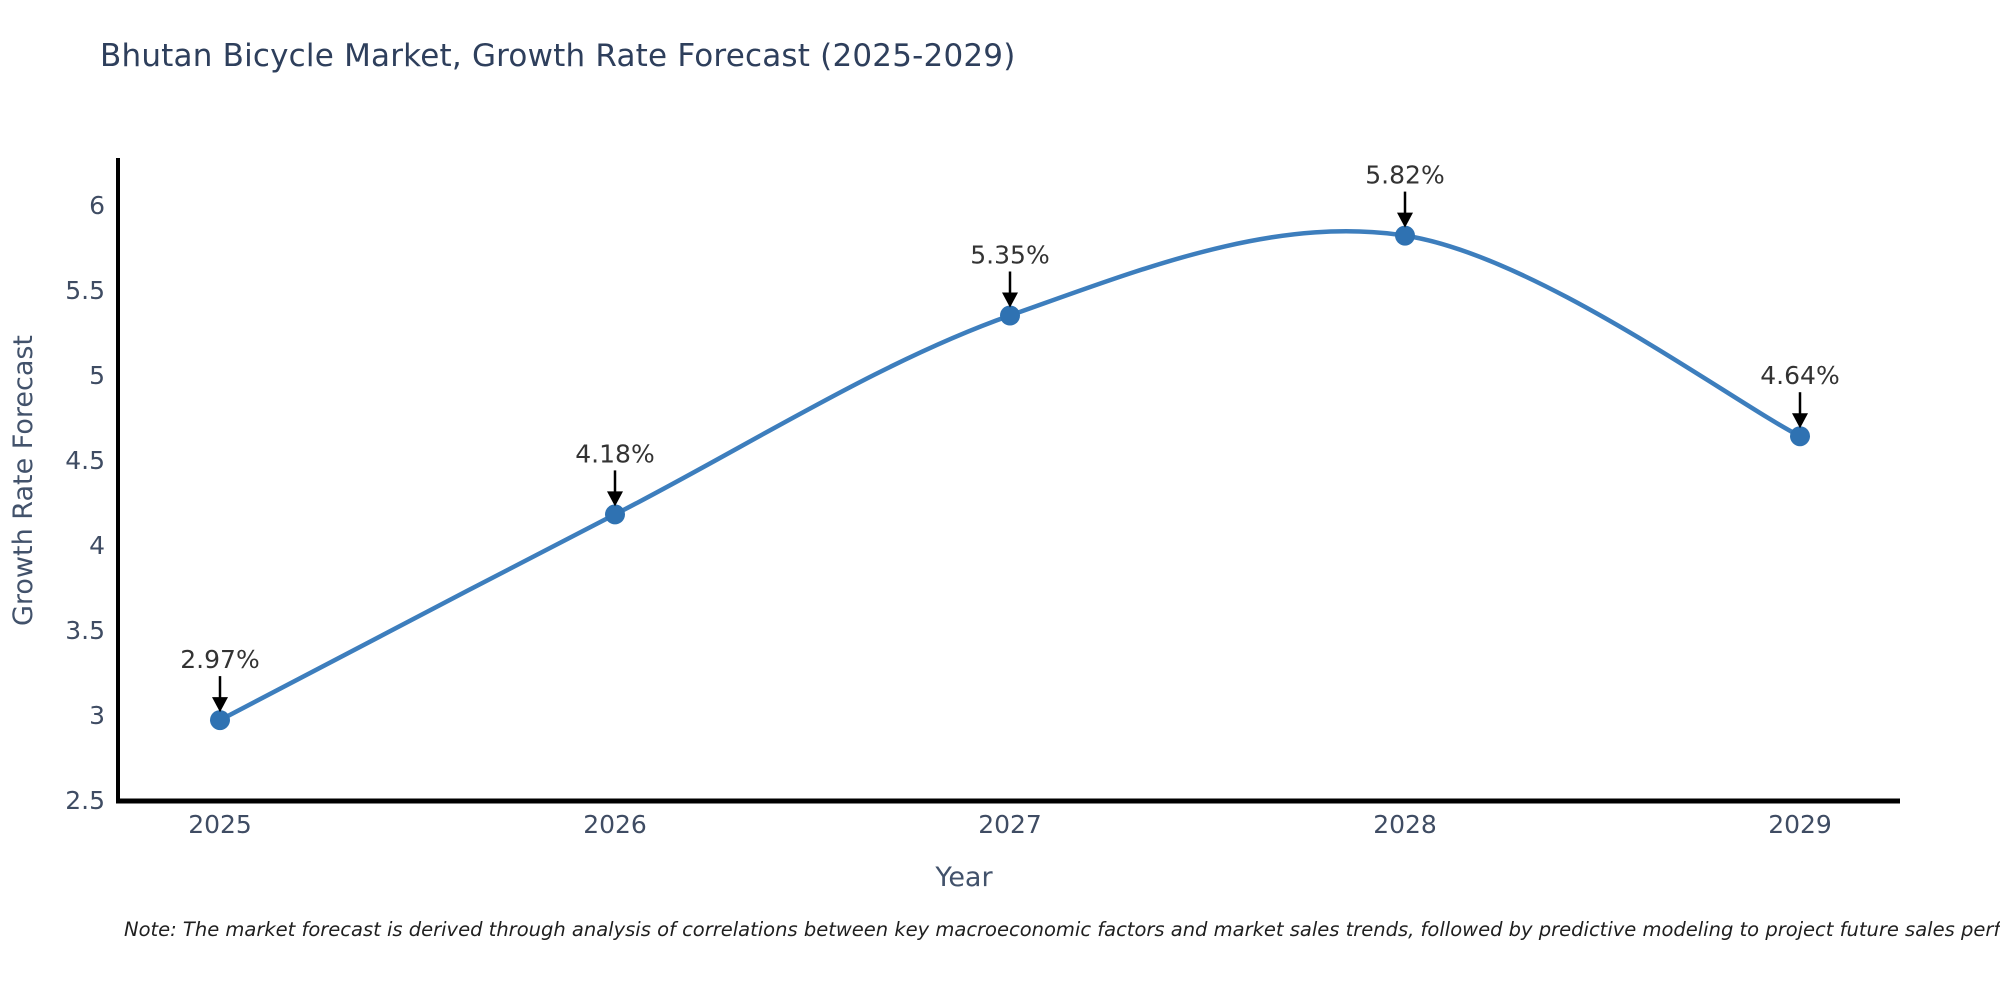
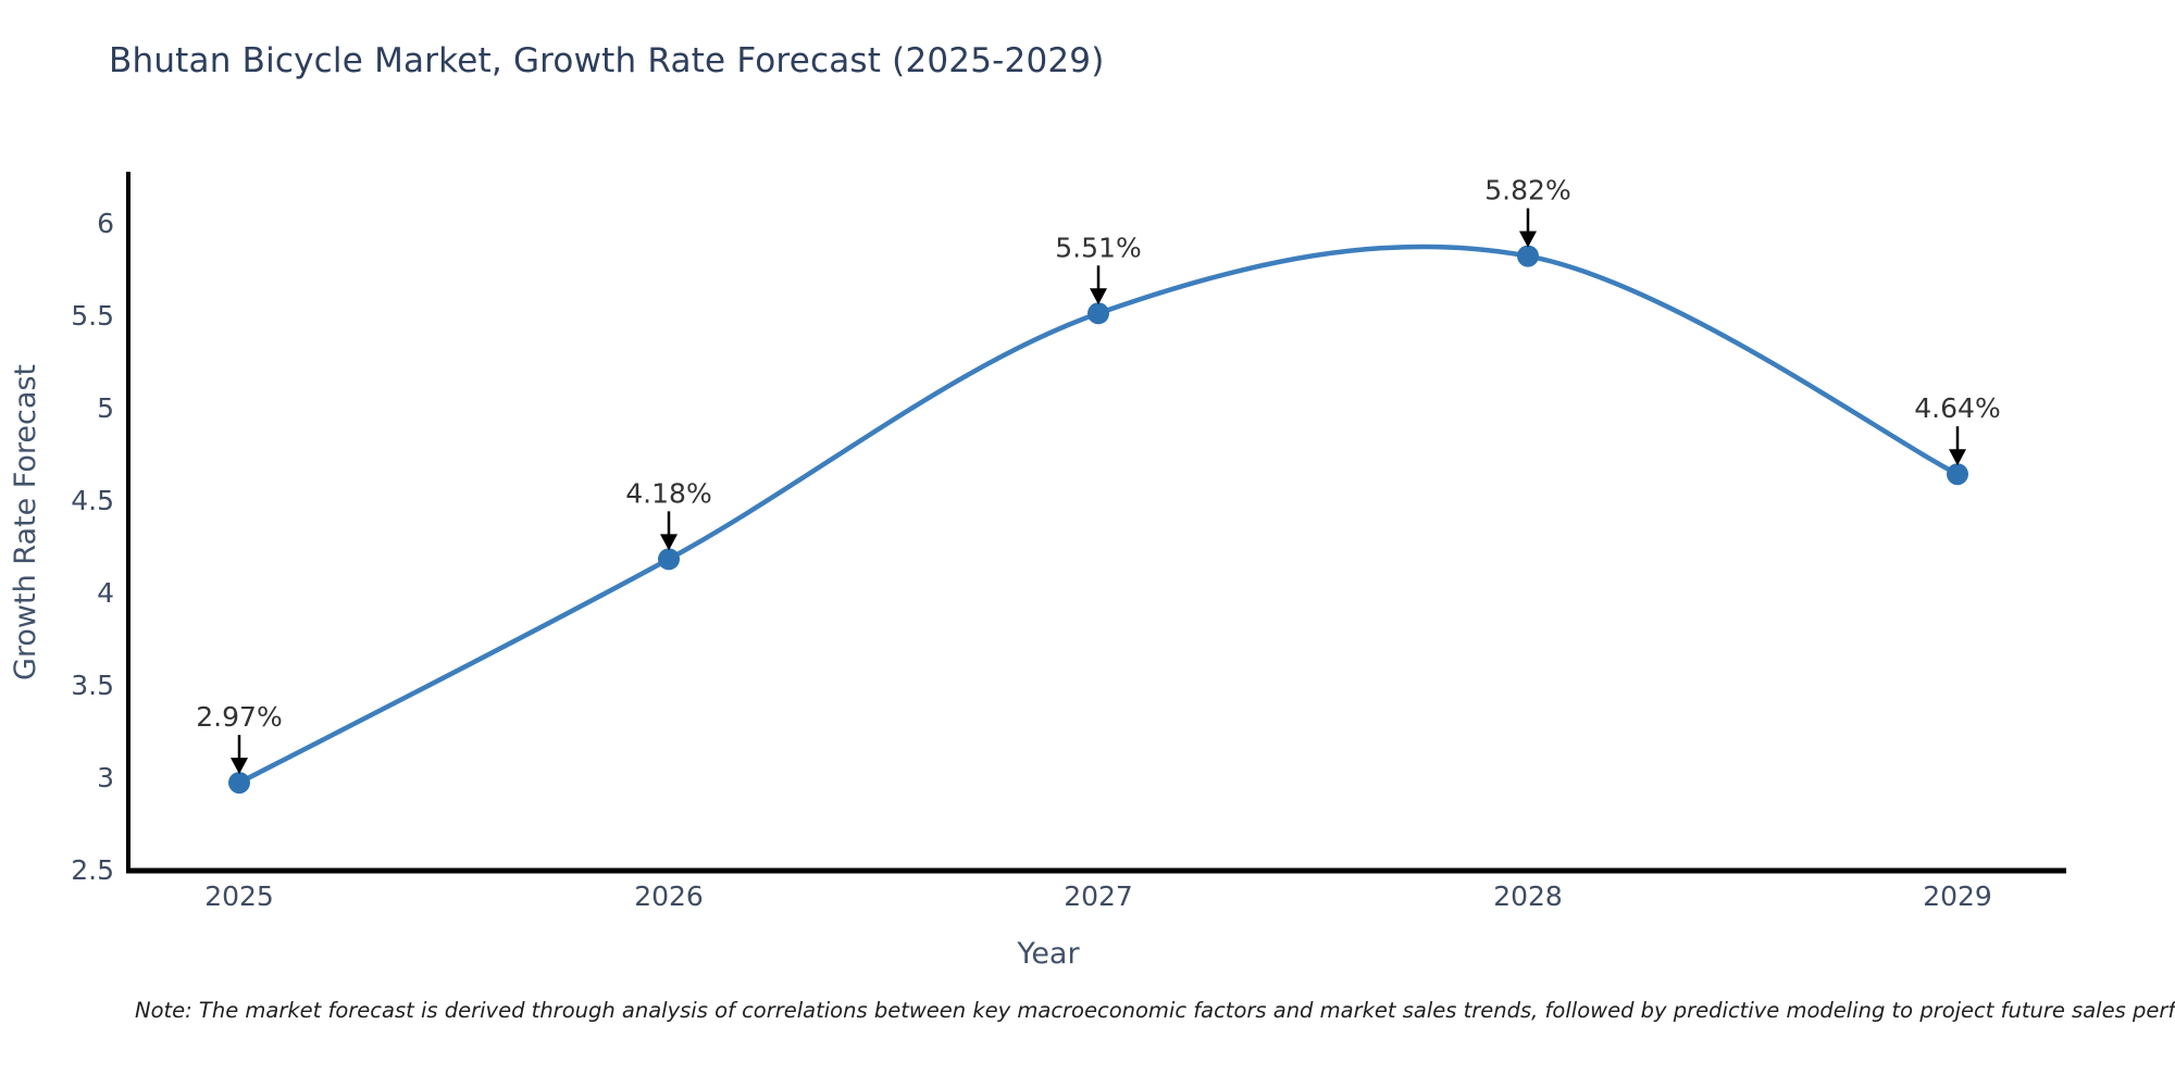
2027: 5.35% -> 5.51%
